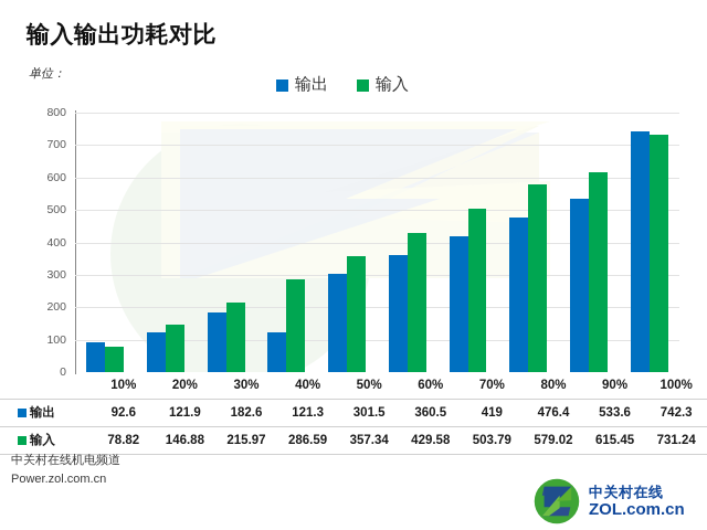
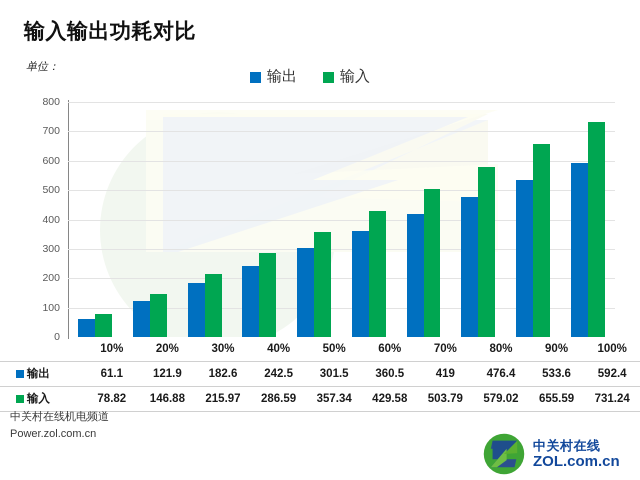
输出/10%: 92.6 -> 61.1
输出/40%: 121.3 -> 242.5
输入/90%: 615.45 -> 655.59
输出/100%: 742.3 -> 592.4
